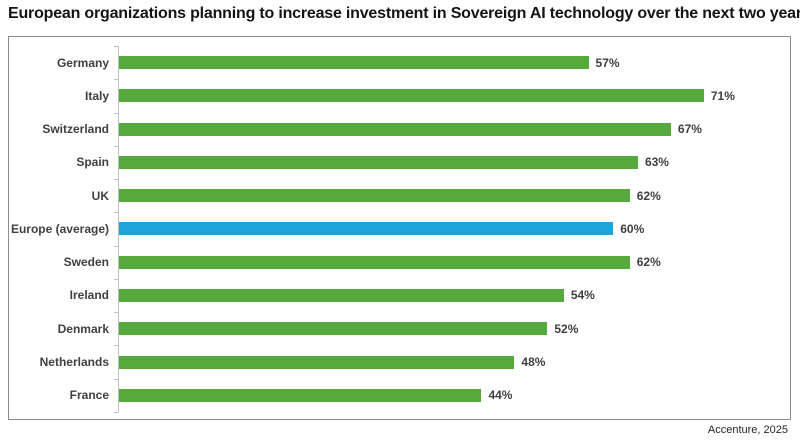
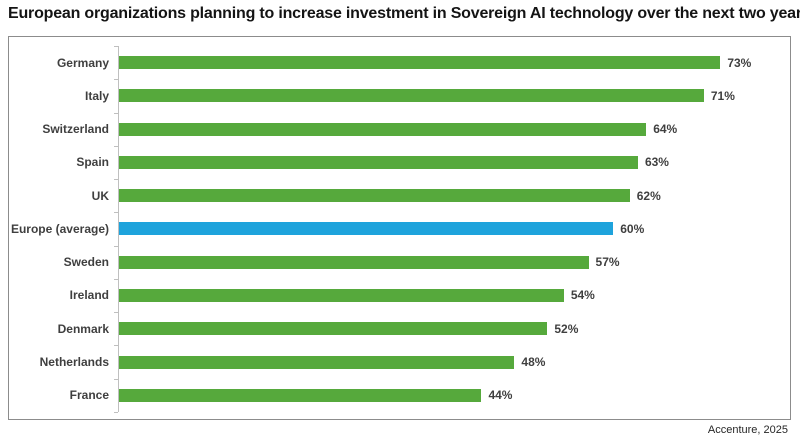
Germany: 57% -> 73%
Switzerland: 67% -> 64%
Sweden: 62% -> 57%
